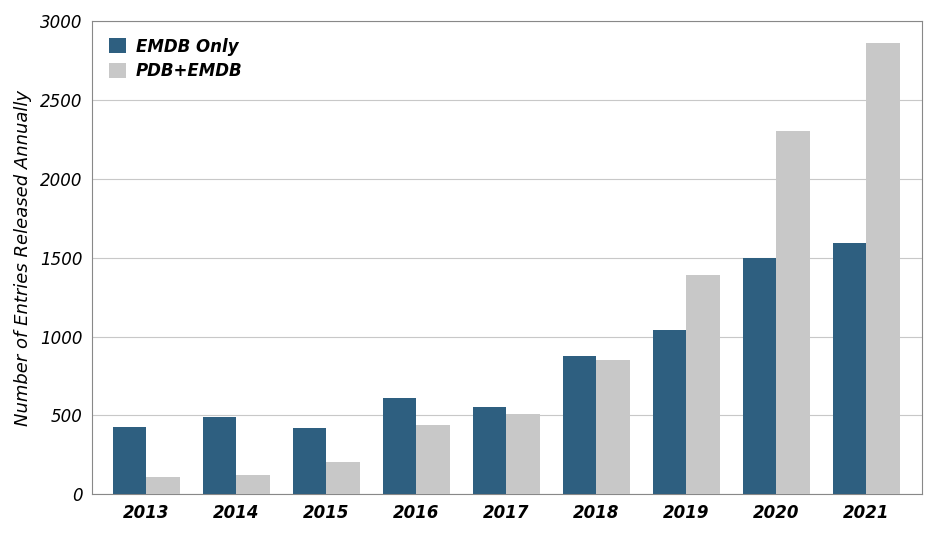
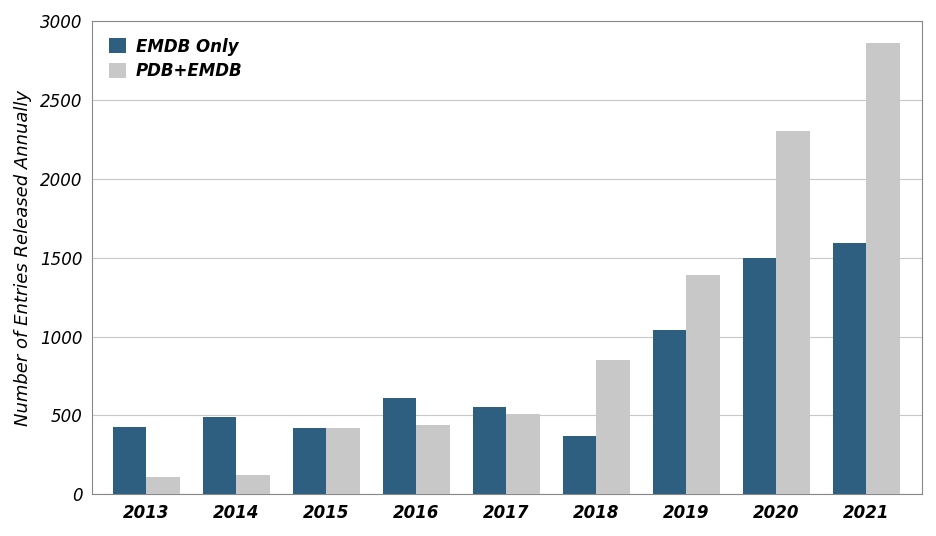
PDB+EMDB/2015: 200 -> 420
EMDB Only/2018: 880 -> 370
